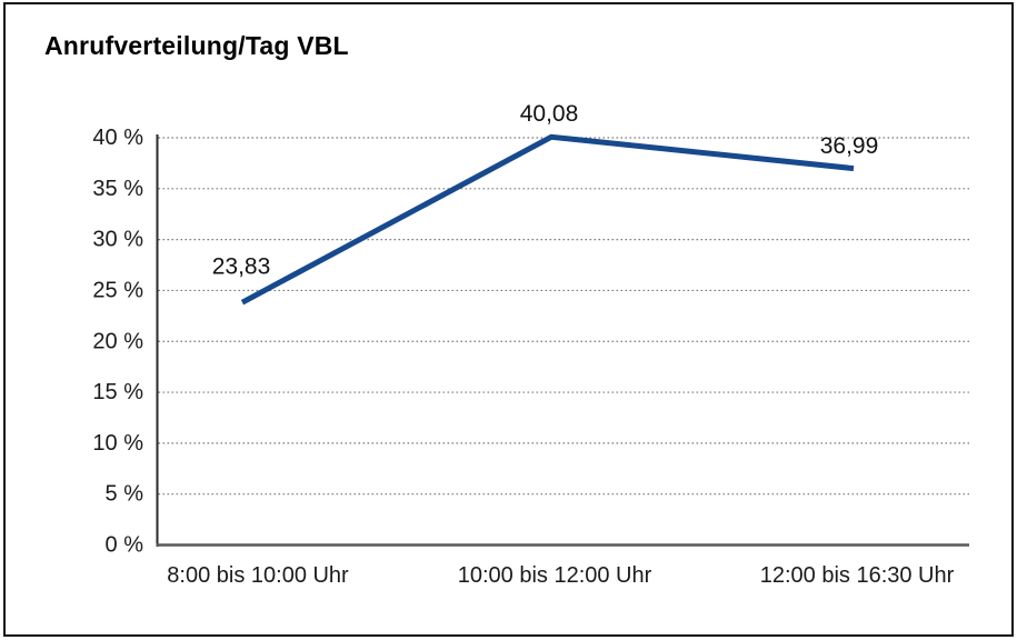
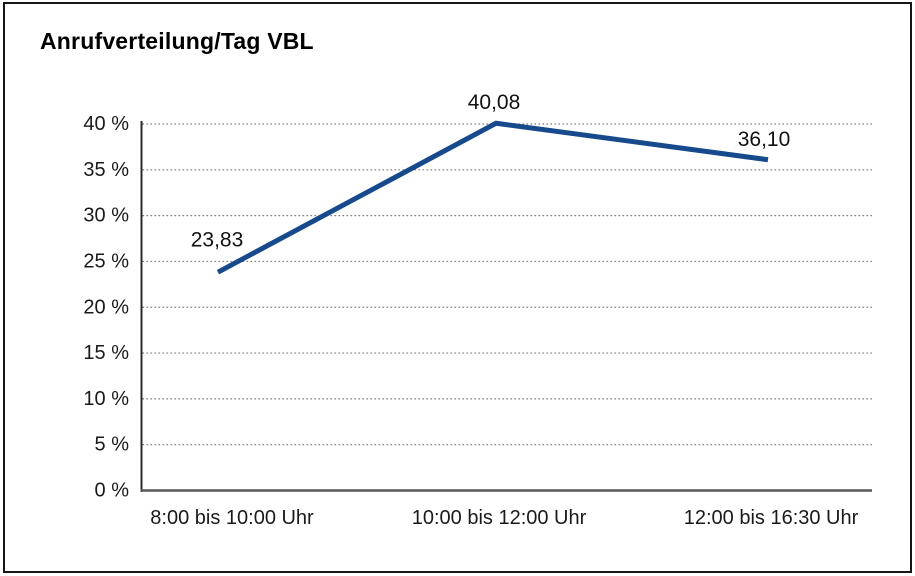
12:00 bis 16:30 Uhr: 36,99 -> 36,10
